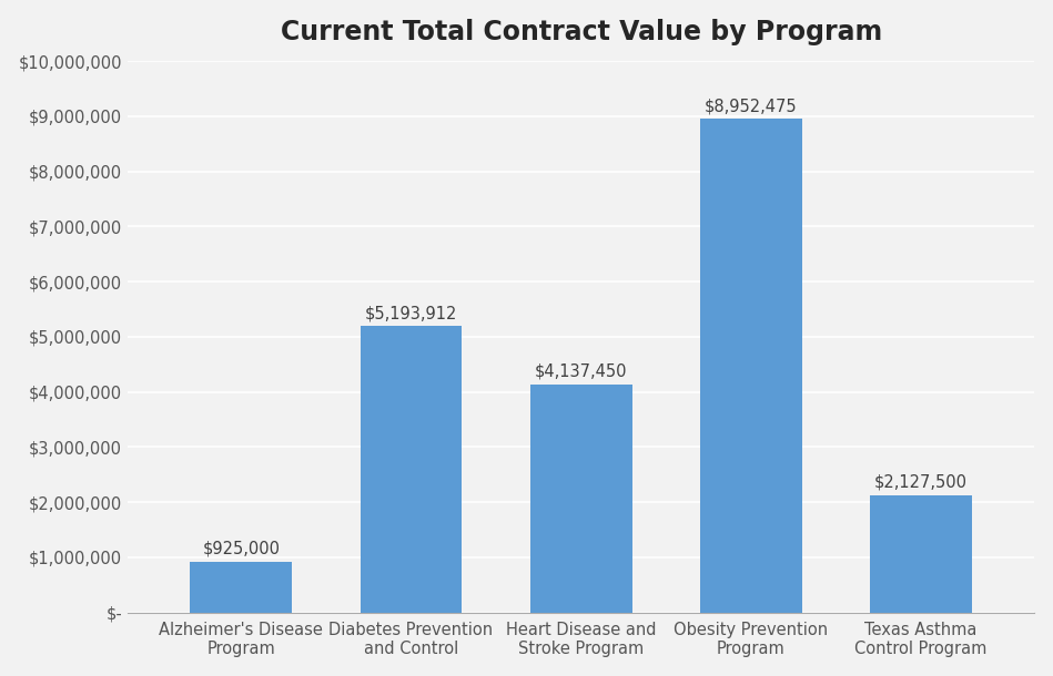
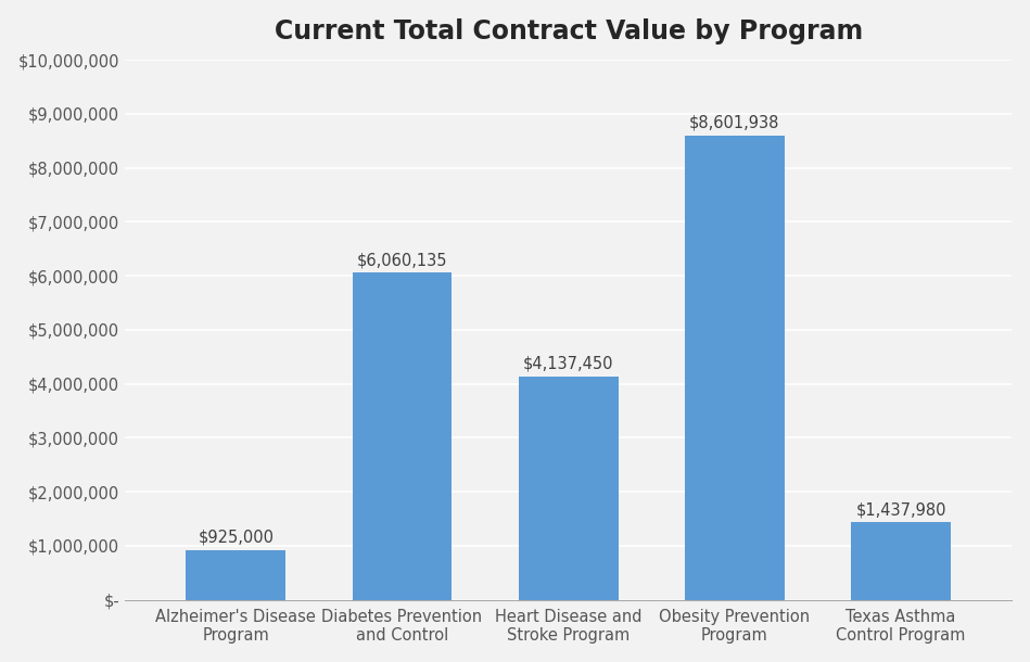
Diabetes Prevention and Control: $5,193,912 -> $6,060,135
Obesity Prevention Program: $8,952,475 -> $8,601,938
Texas Asthma Control Program: $2,127,500 -> $1,437,980
